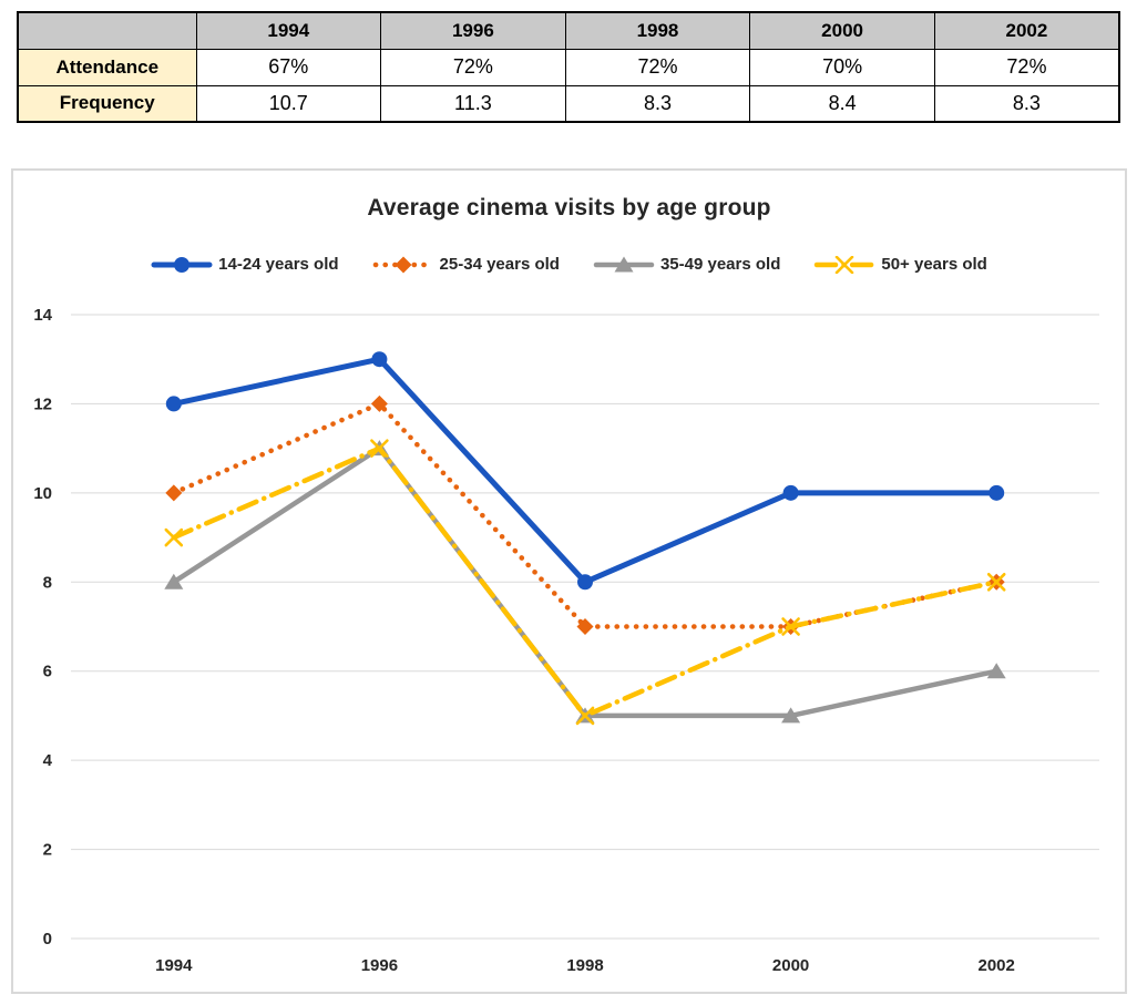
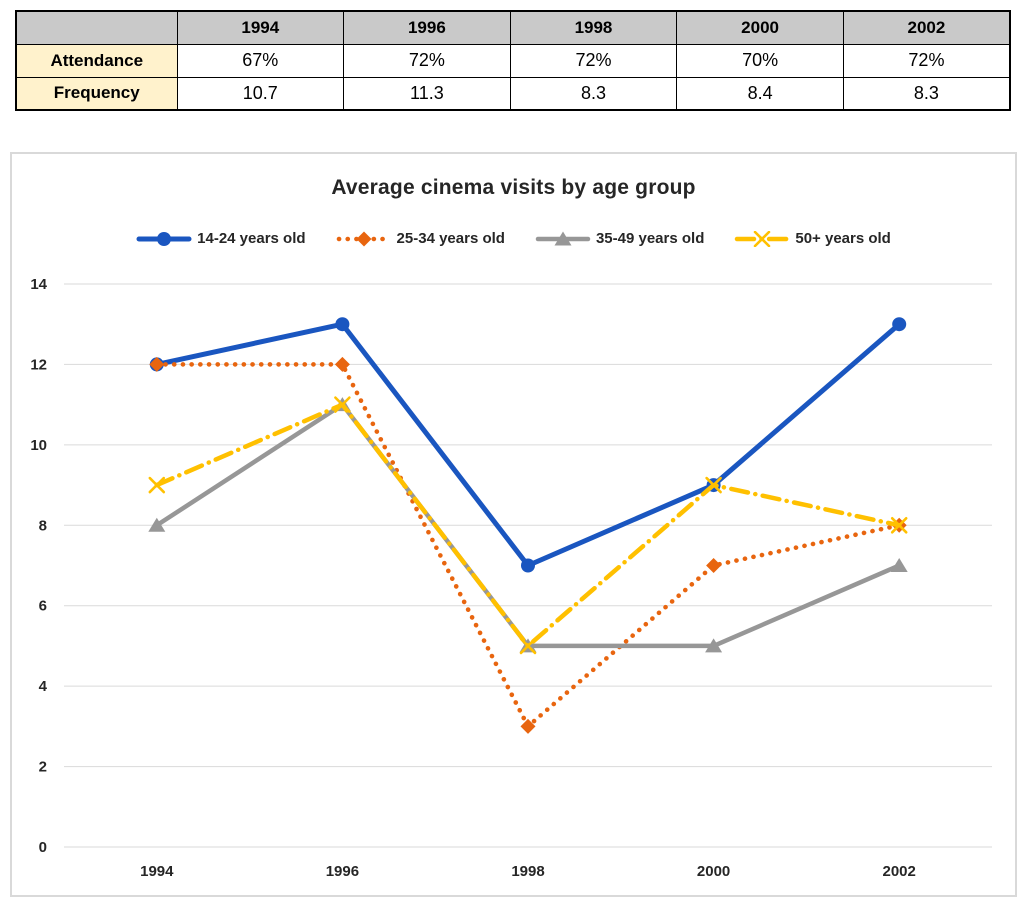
25-34 years old/1994: 10 -> 12
14-24 years old/1998: 8 -> 7
25-34 years old/1998: 7 -> 3
14-24 years old/2000: 10 -> 9
50+ years old/2000: 7 -> 9
14-24 years old/2002: 10 -> 13
35-49 years old/2002: 6 -> 7
